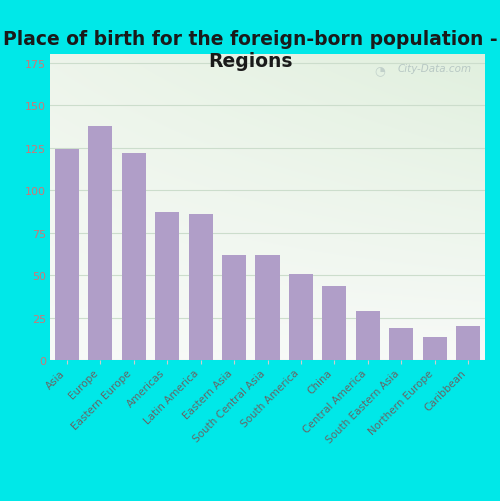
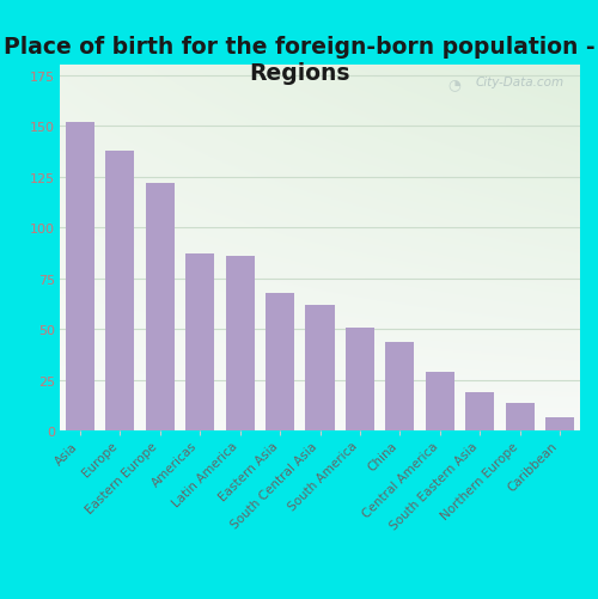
Asia: 124 -> 152
Eastern Asia: 62 -> 68
Caribbean: 20 -> 7
